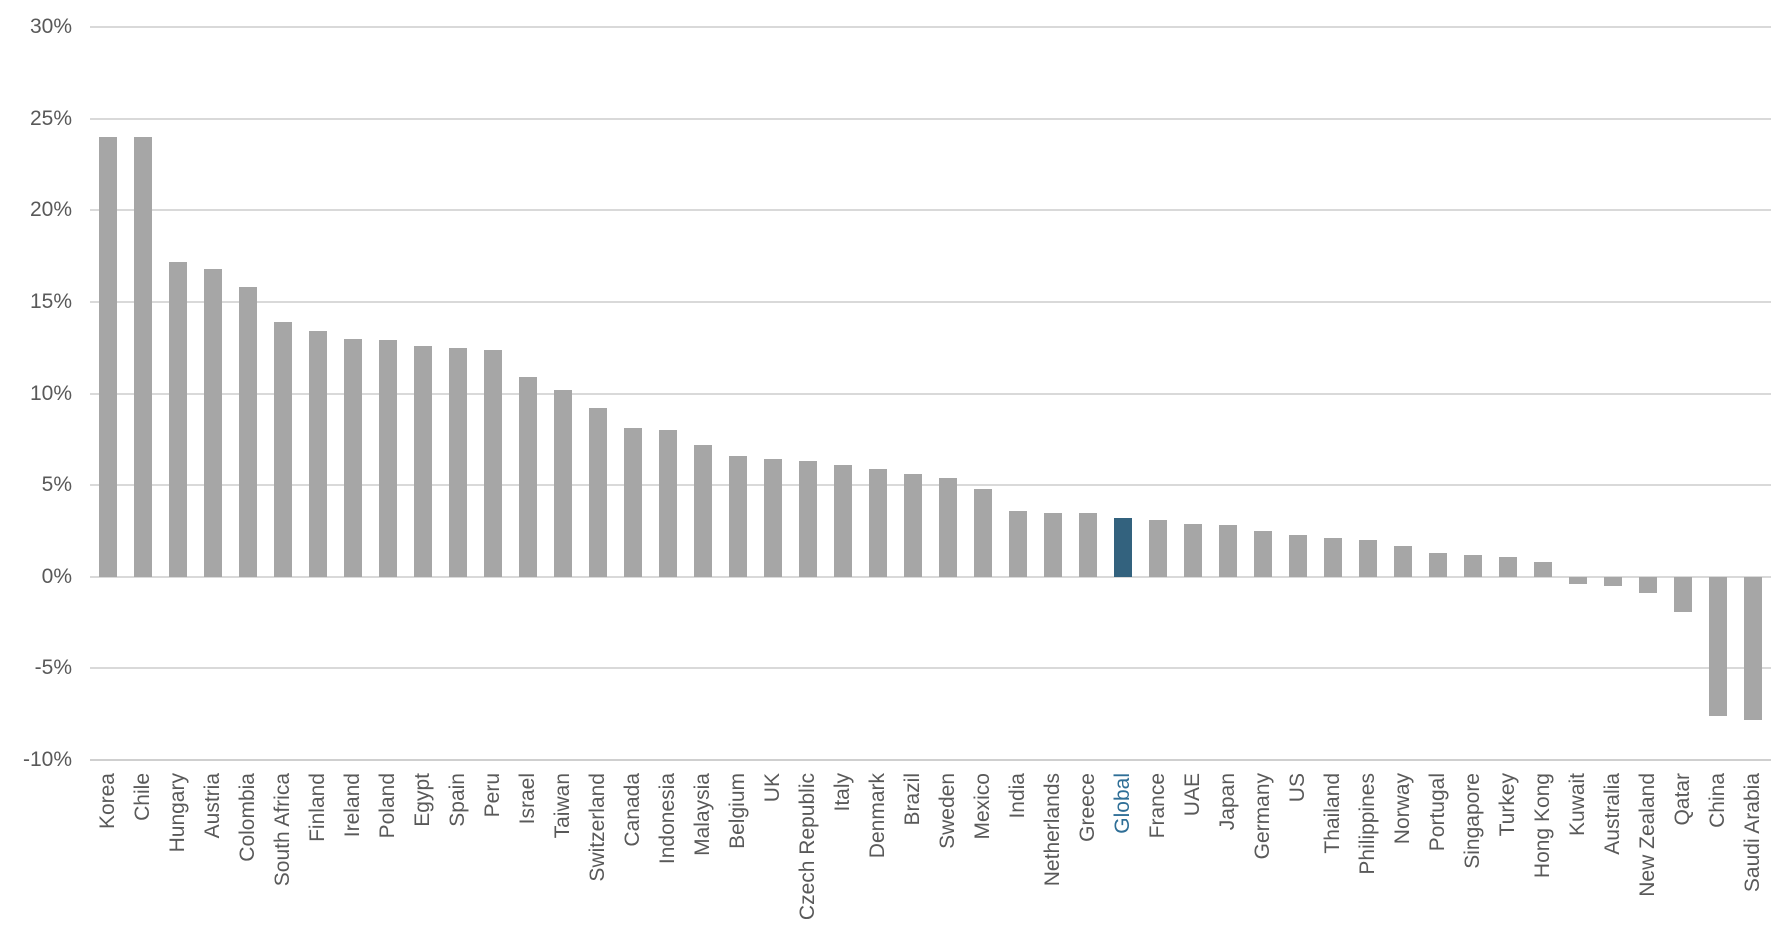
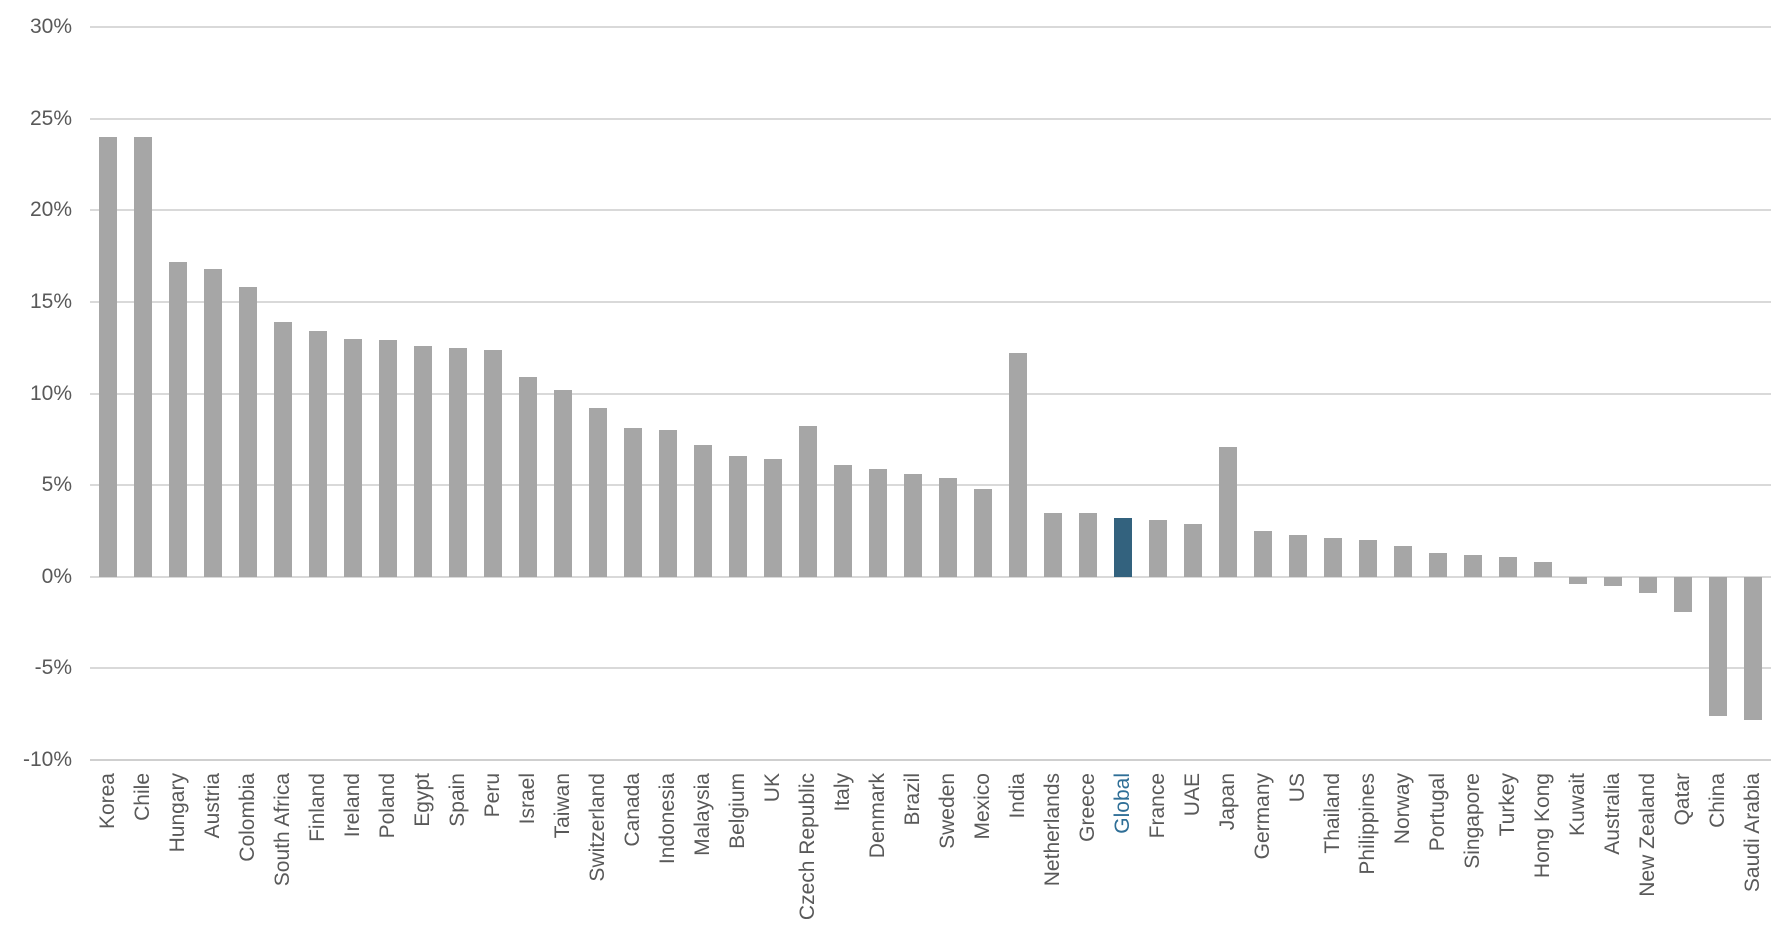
Czech Republic: 6.3% -> 8.2%
India: 3.6% -> 12.2%
Japan: 2.8% -> 7.1%
